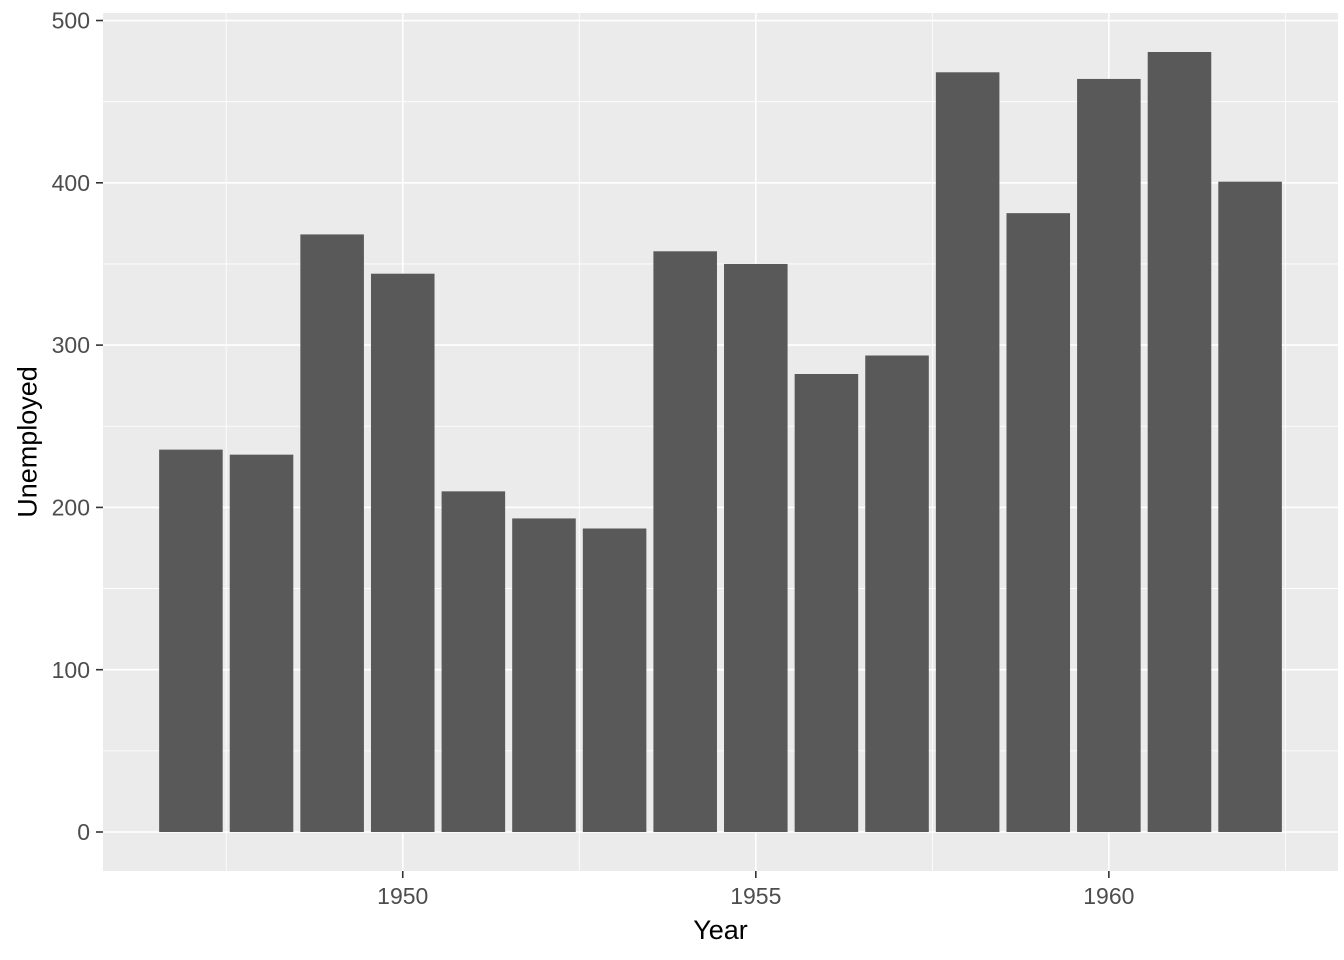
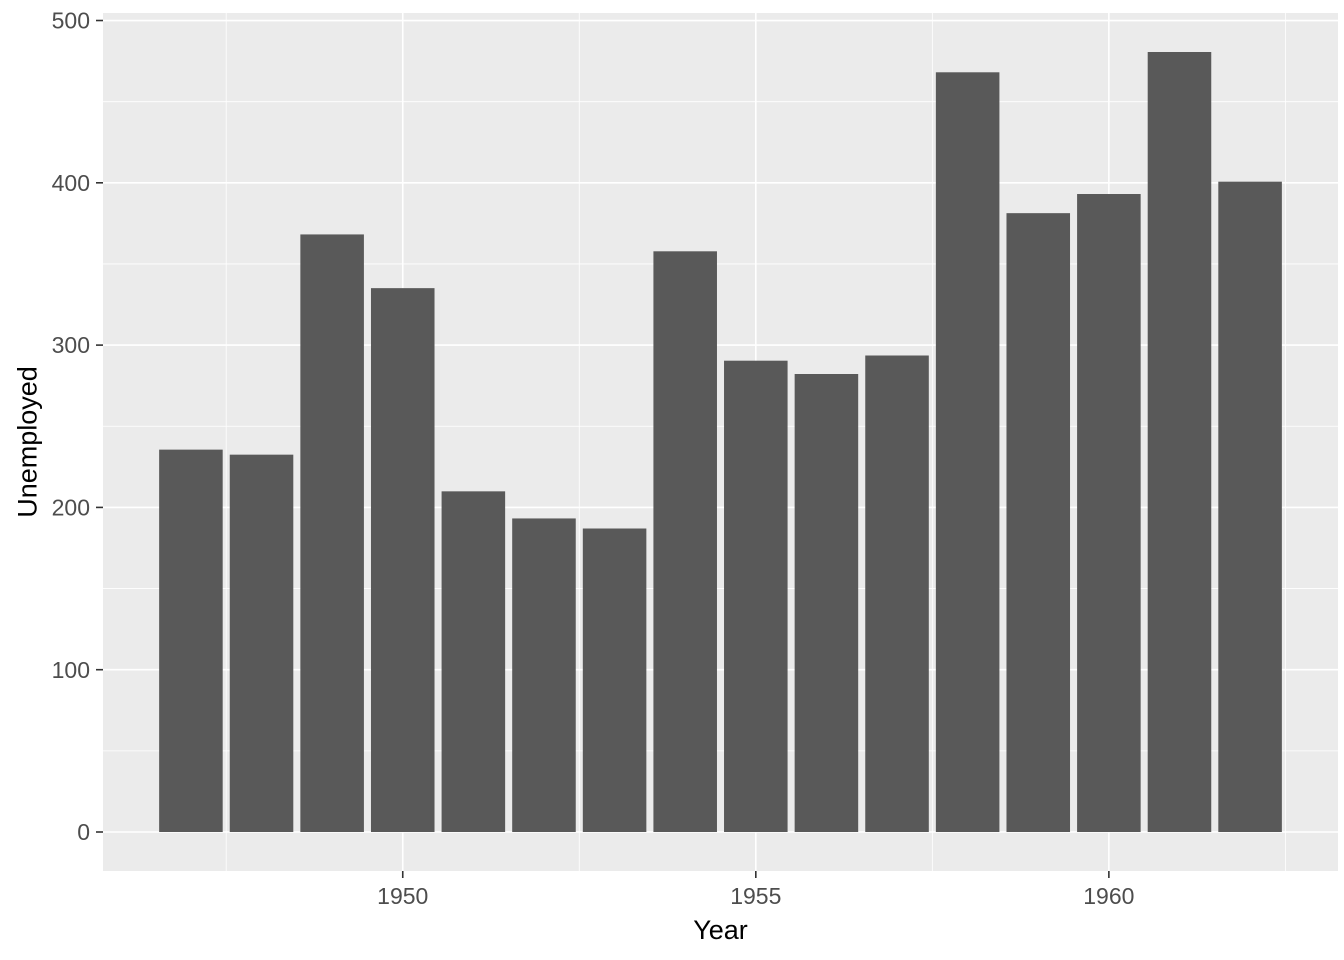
1950: 344 -> 335
1955: 350 -> 290
1960: 464 -> 393
